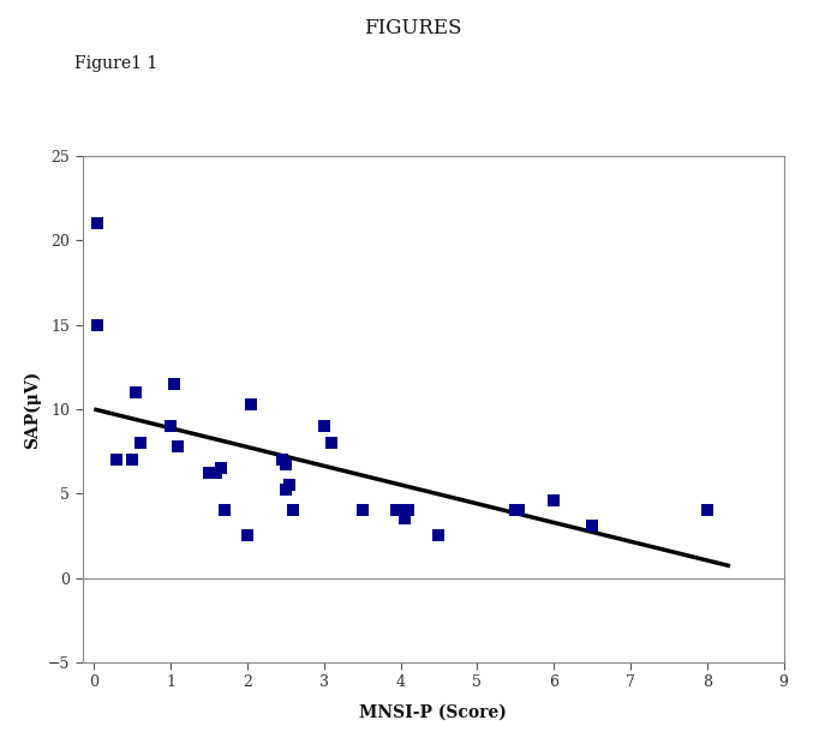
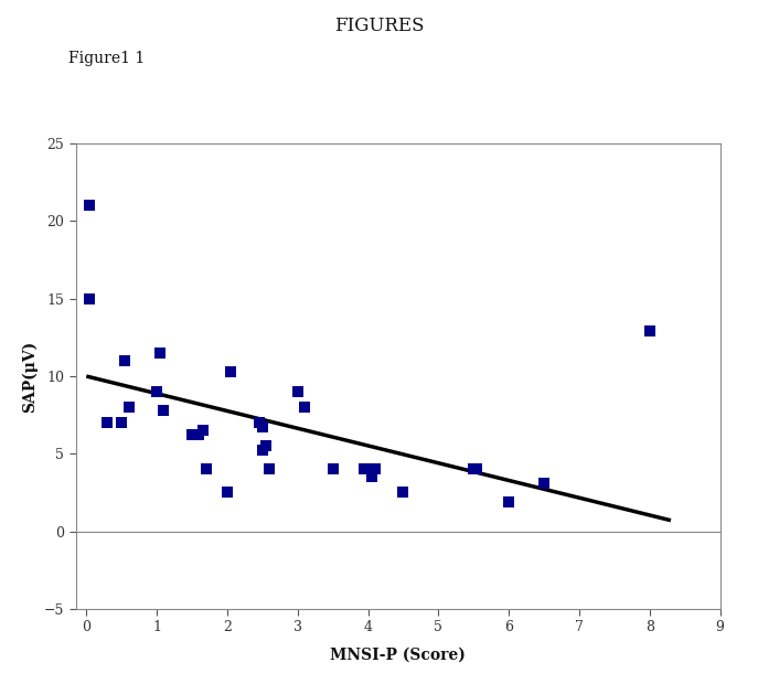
6: 4.6 -> 1.9
8: 4.0 -> 12.9
